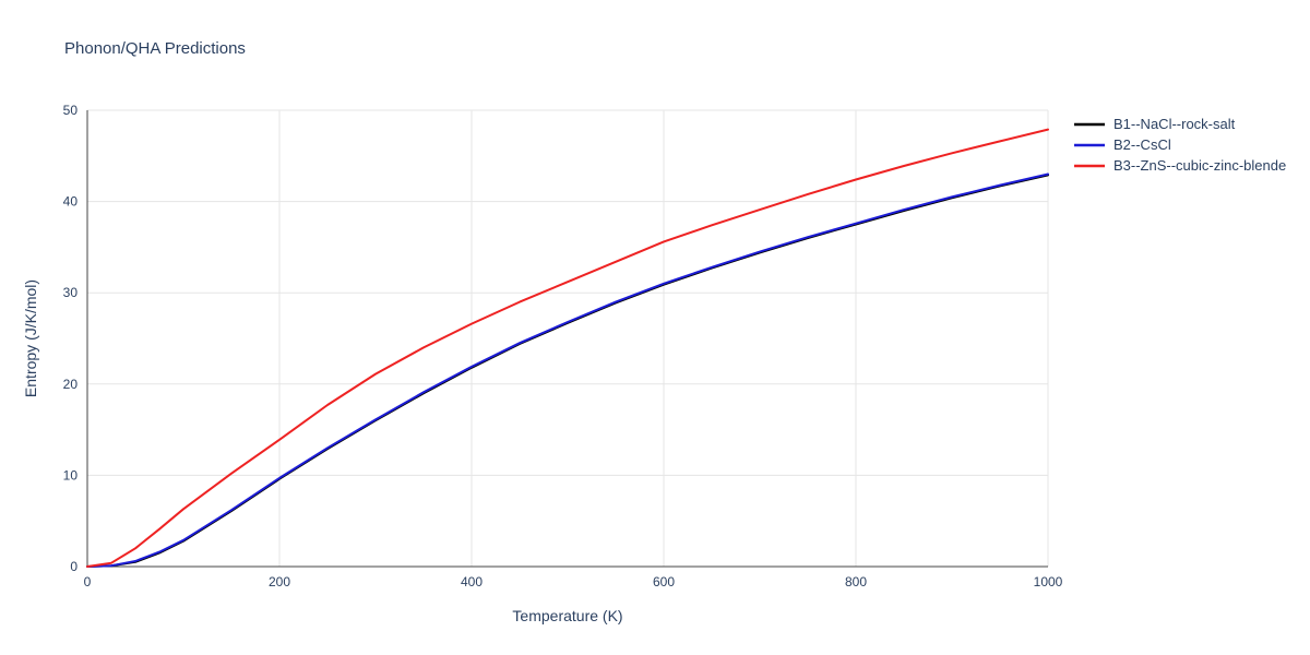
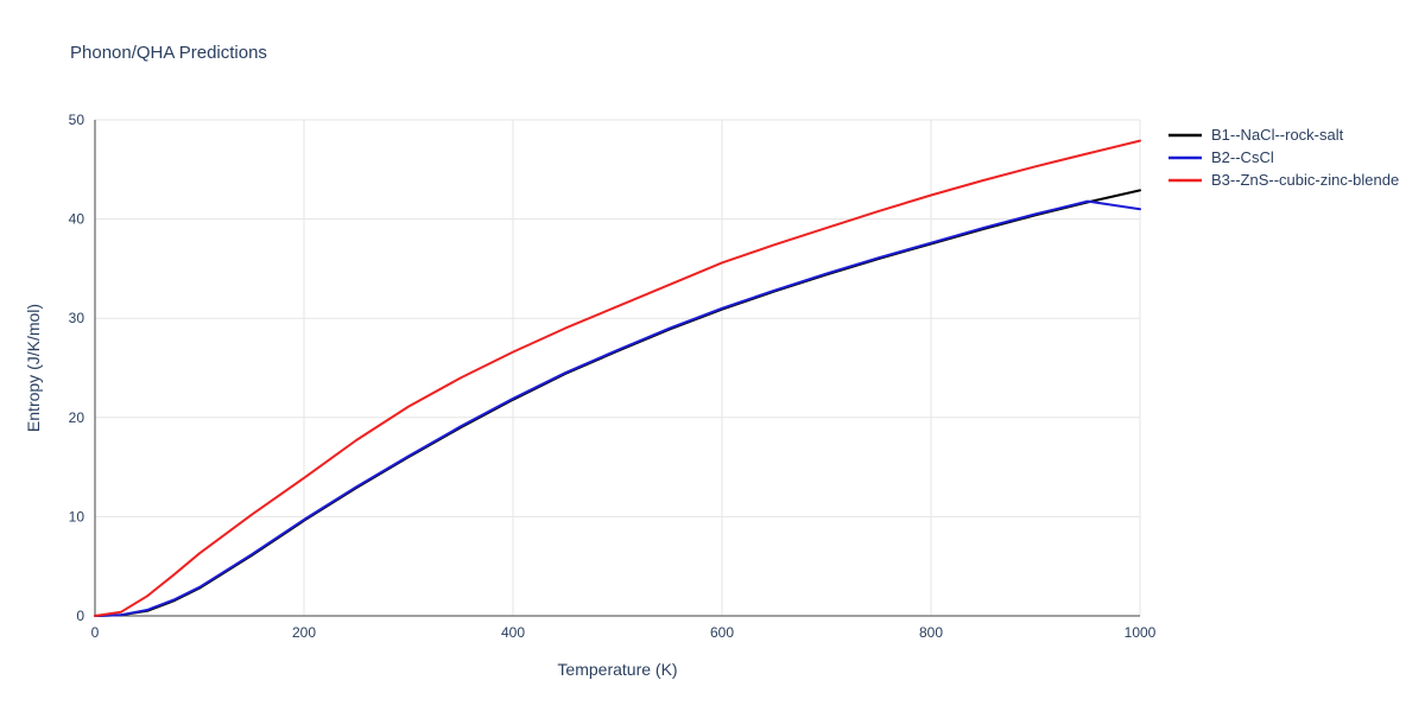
B2--CsCl/1000: 43 -> 41
